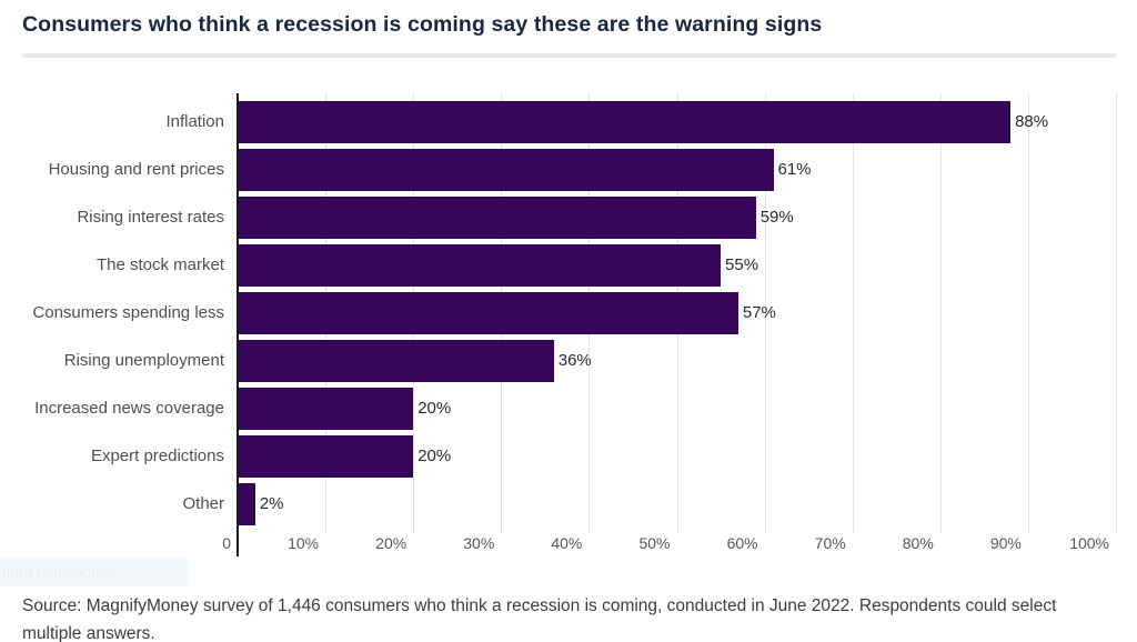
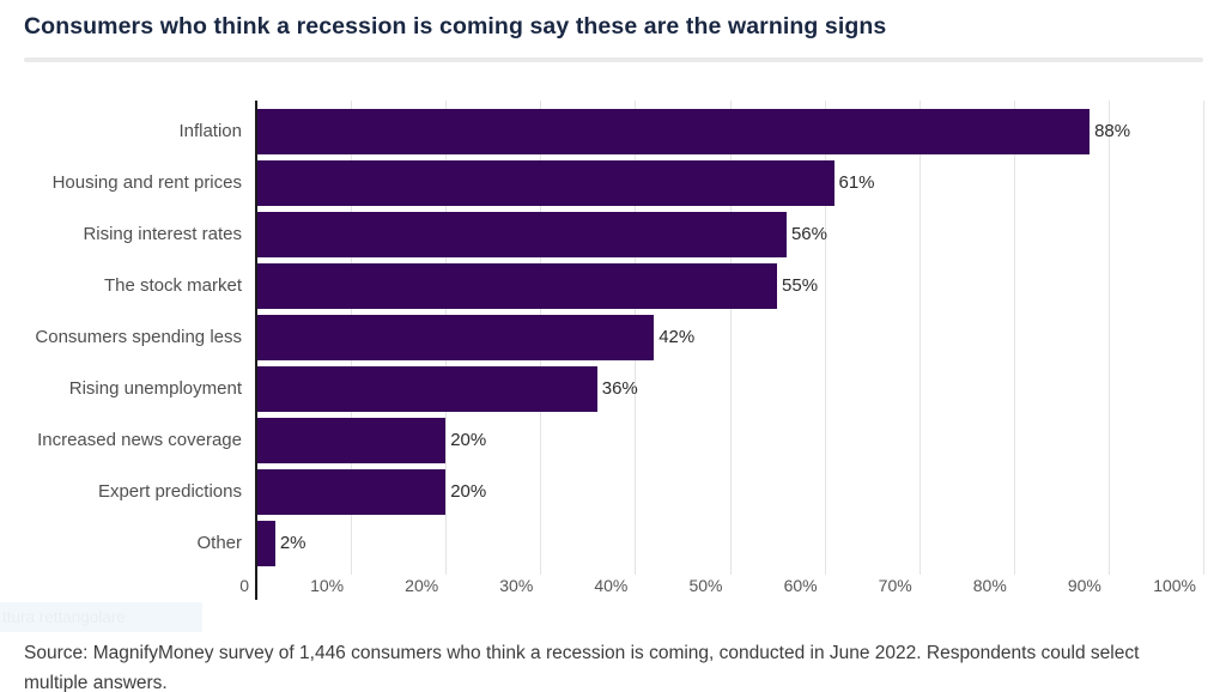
Rising interest rates: 59% -> 56%
Consumers spending less: 57% -> 42%
